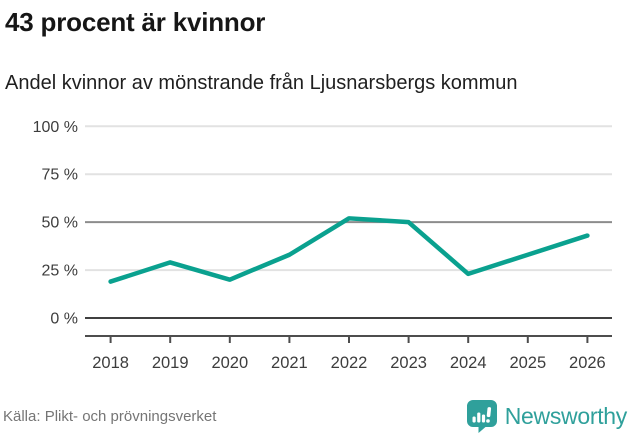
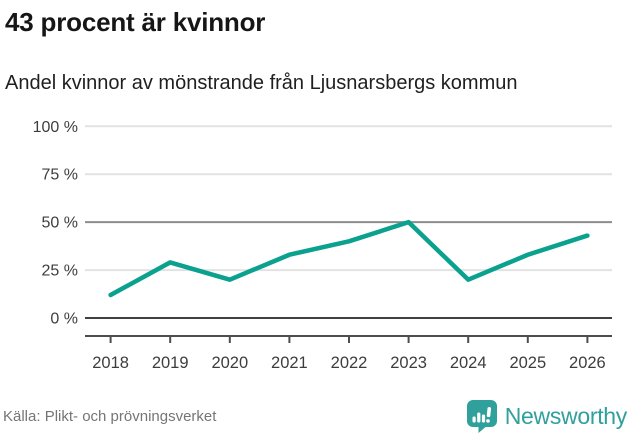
2018: 19% -> 12%
2022: 52% -> 40%
2024: 23% -> 20%
